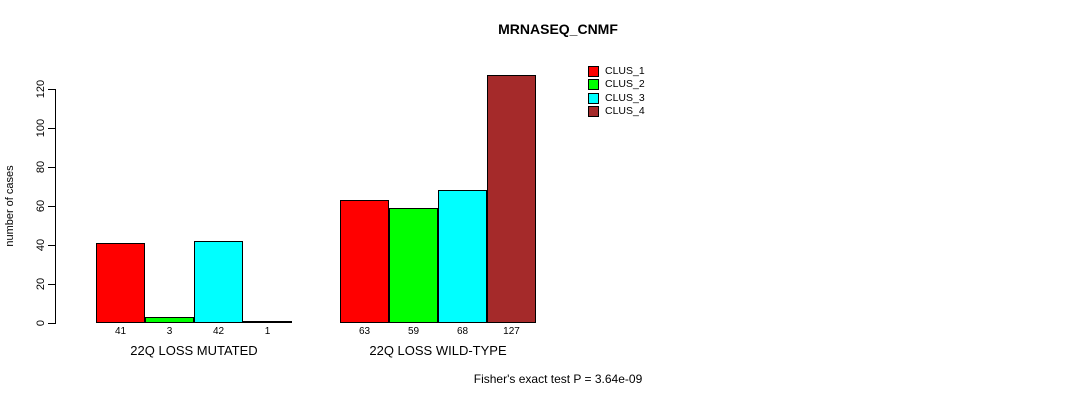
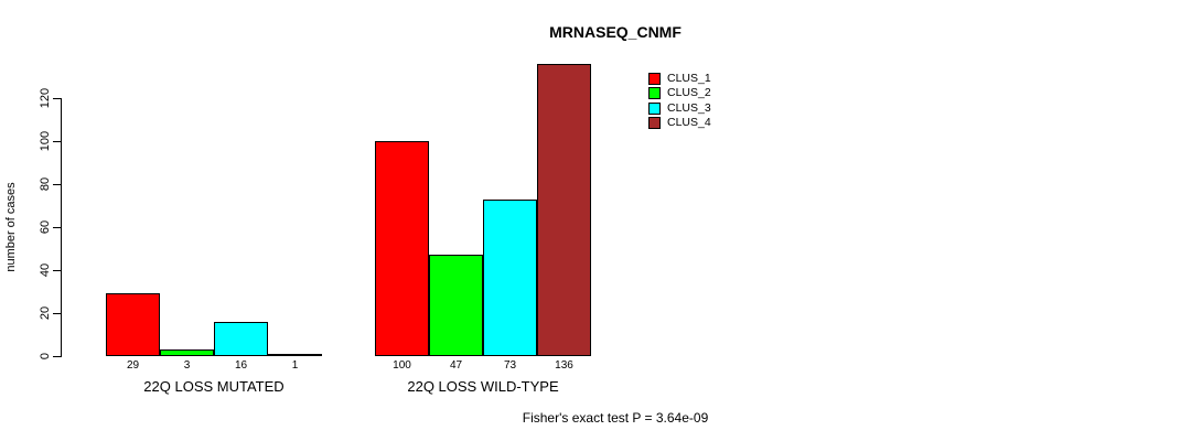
CLUS_1/22Q LOSS MUTATED: 41 -> 29
CLUS_3/22Q LOSS MUTATED: 42 -> 16
CLUS_1/22Q LOSS WILD-TYPE: 63 -> 100
CLUS_2/22Q LOSS WILD-TYPE: 59 -> 47
CLUS_3/22Q LOSS WILD-TYPE: 68 -> 73
CLUS_4/22Q LOSS WILD-TYPE: 127 -> 136
